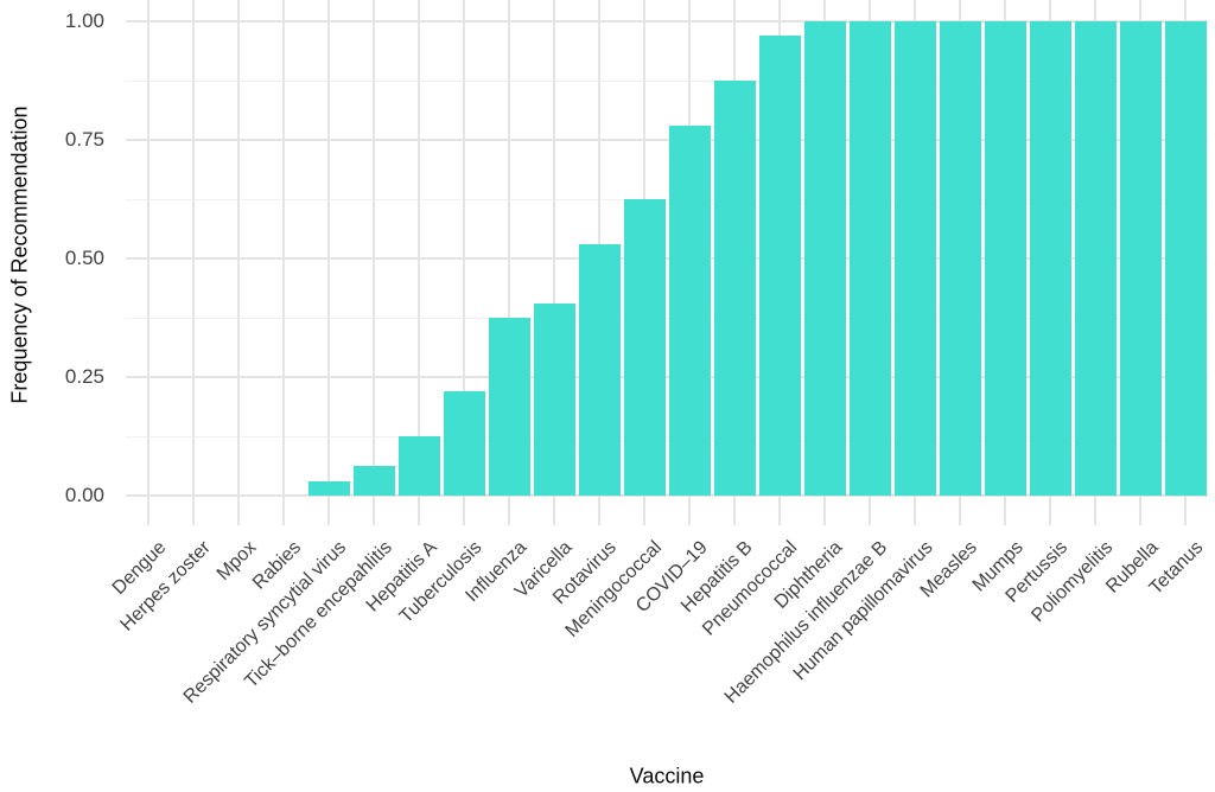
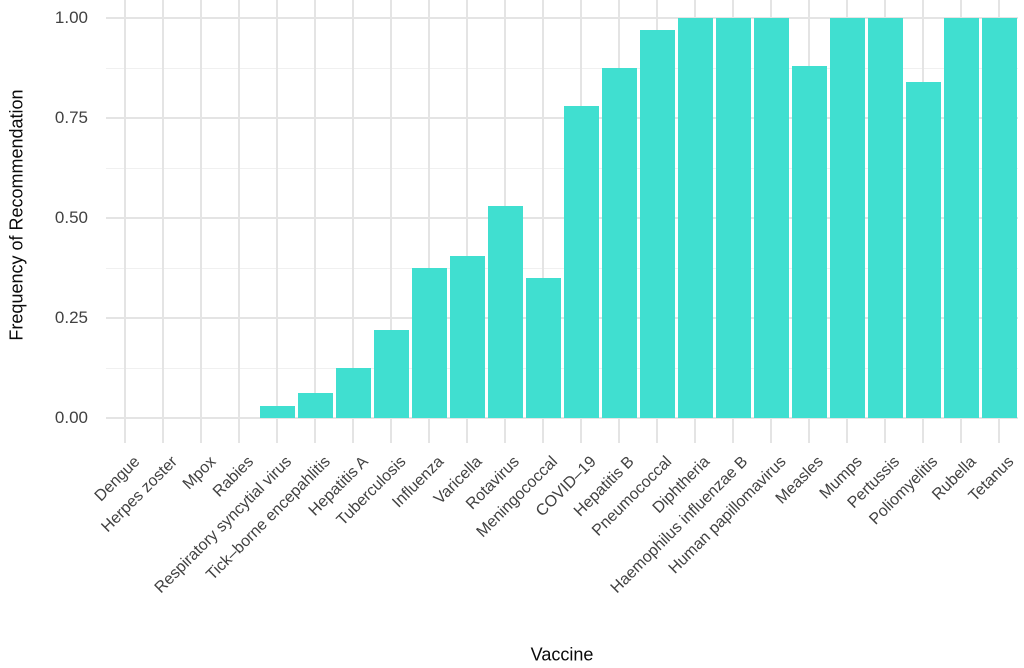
Meningococcal: 0.62 -> 0.35
Measles: 1.00 -> 0.88
Poliomyelitis: 1.00 -> 0.84
